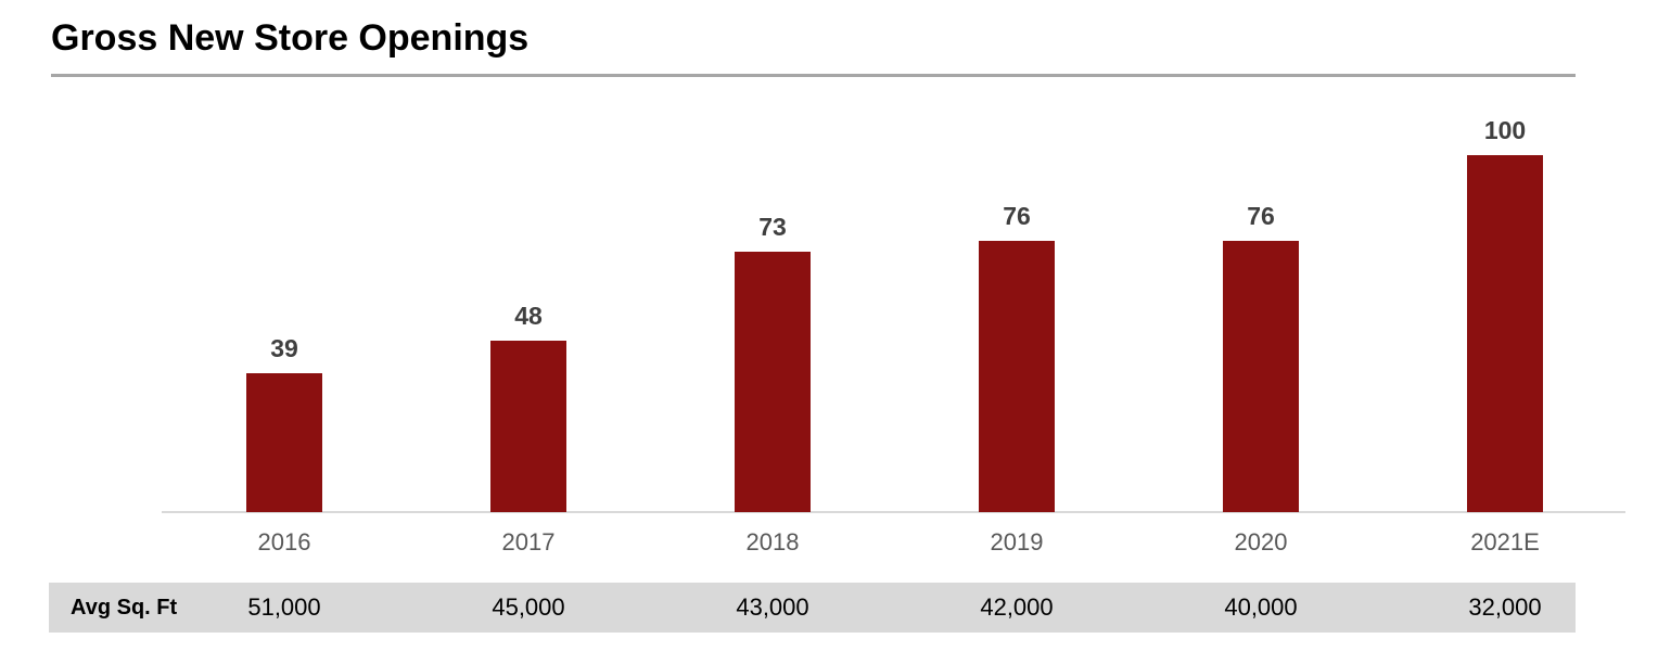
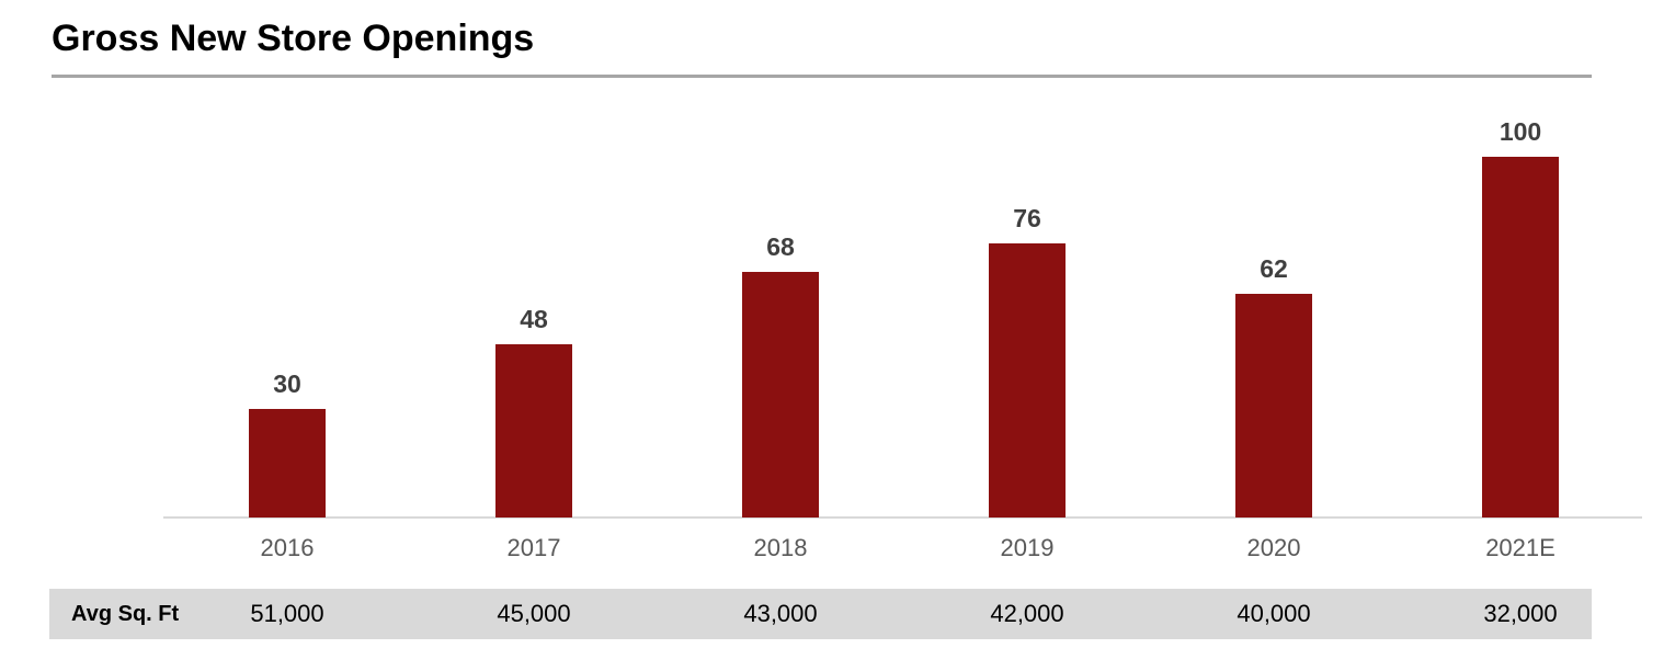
2016: 39 -> 30
2018: 73 -> 68
2020: 76 -> 62
